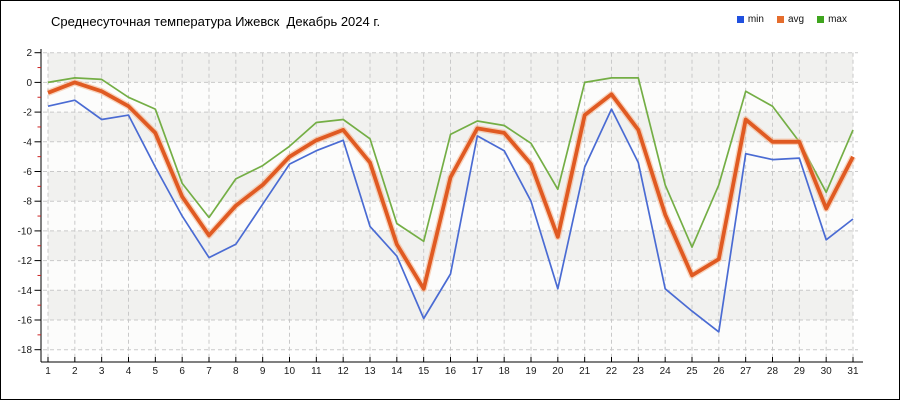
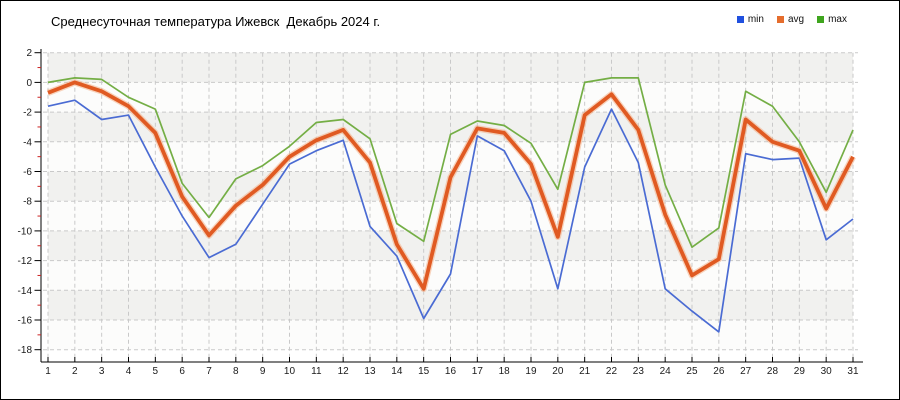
max/26: -6.9 -> -9.8
avg/29: -4.0 -> -4.6
